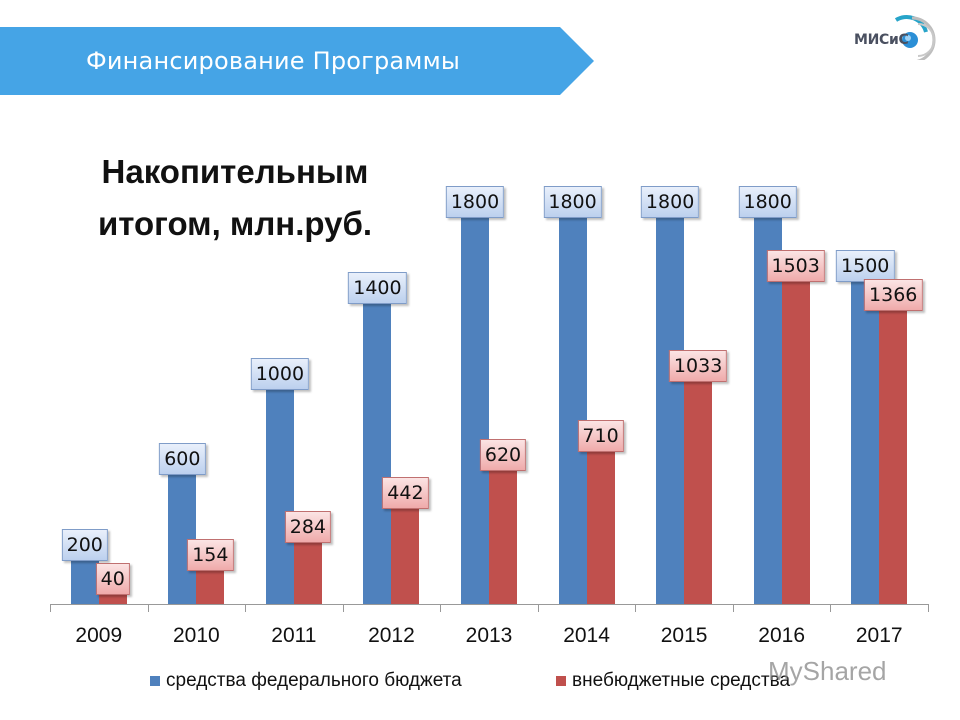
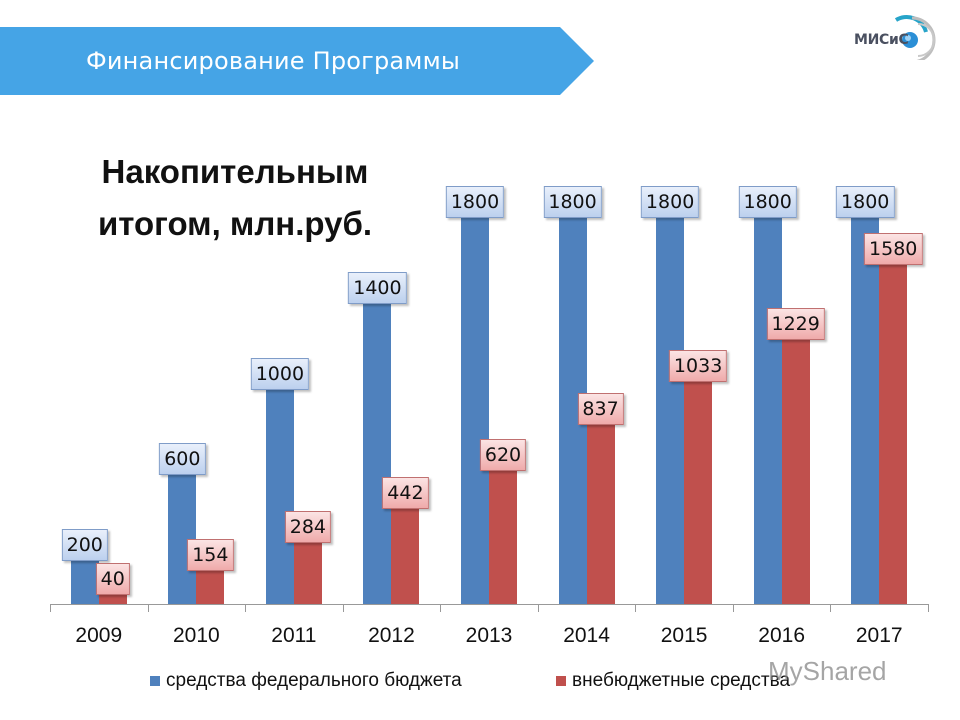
внебюджетные средства/2014: 710 -> 837
внебюджетные средства/2016: 1503 -> 1229
средства федерального бюджета/2017: 1500 -> 1800
внебюджетные средства/2017: 1366 -> 1580
